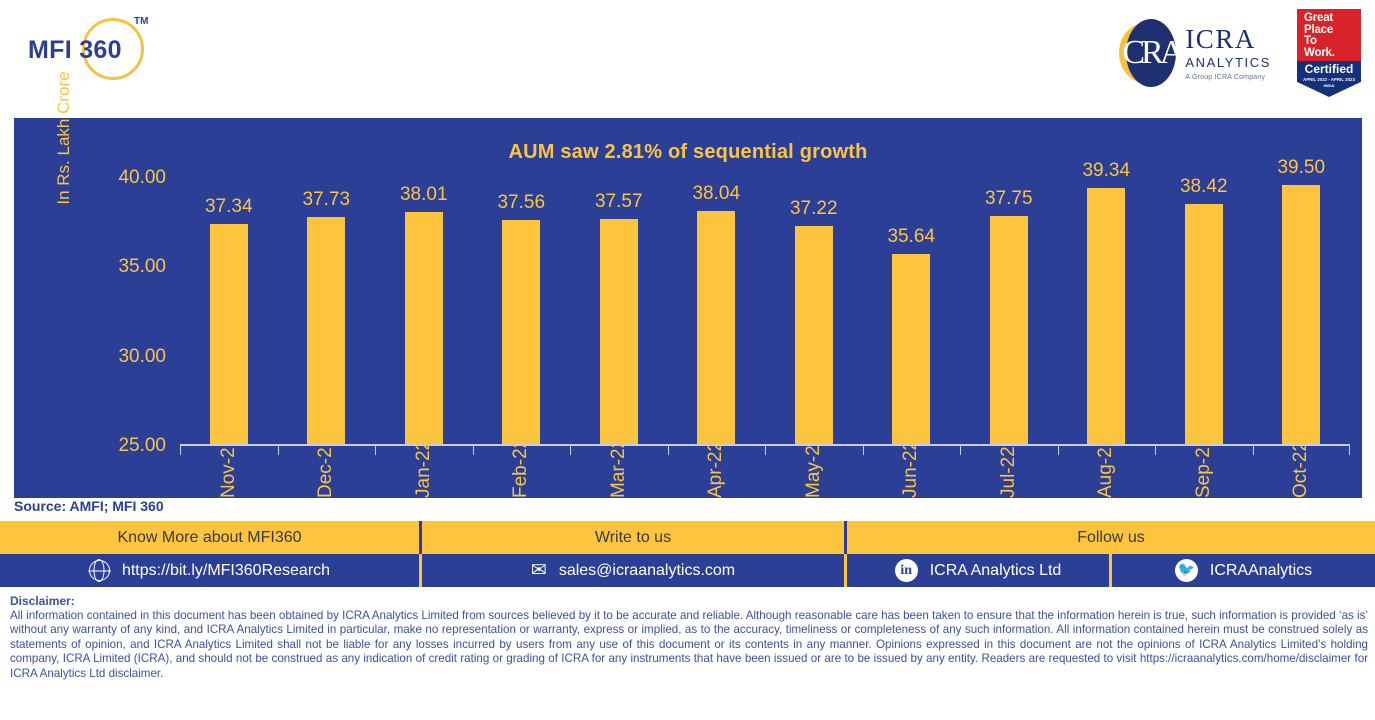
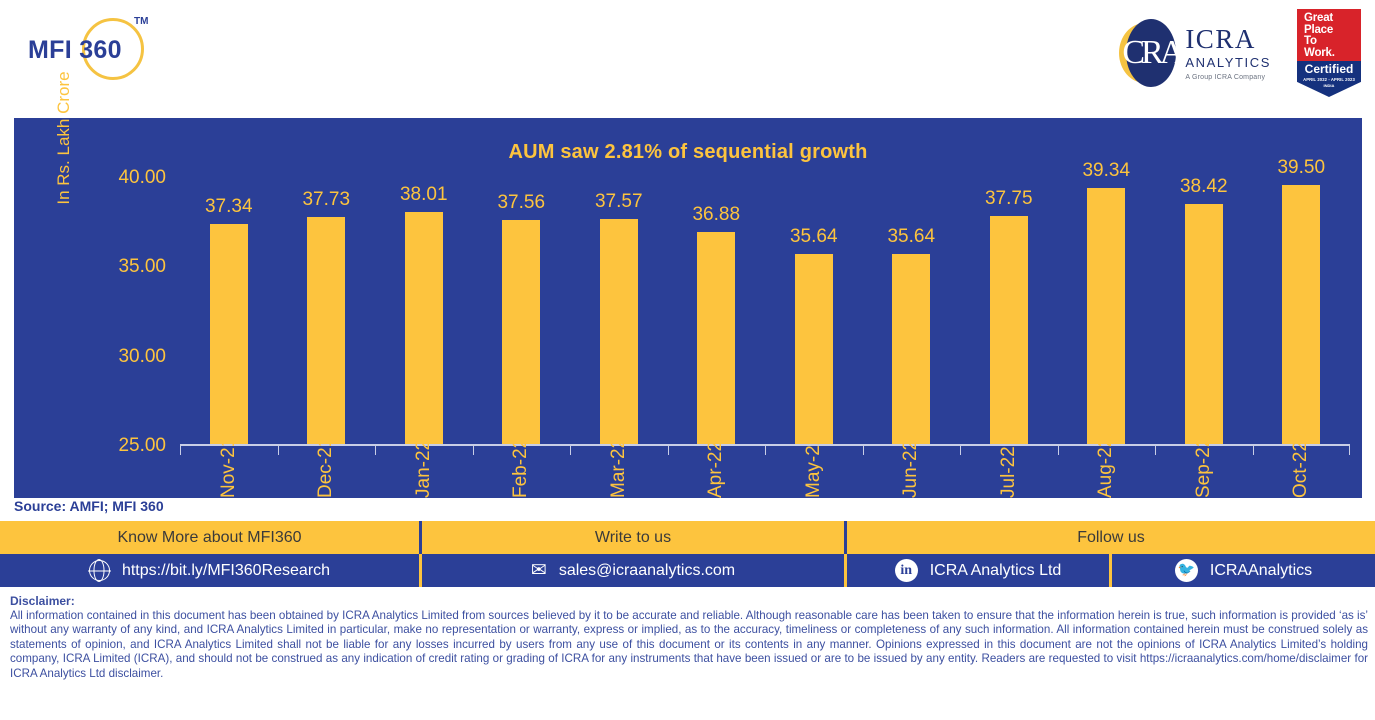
Apr-22: 38.04 -> 36.88
May-22: 37.22 -> 35.64
